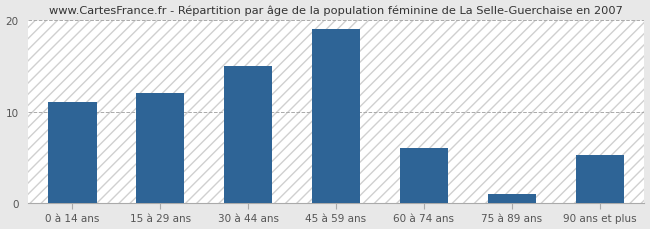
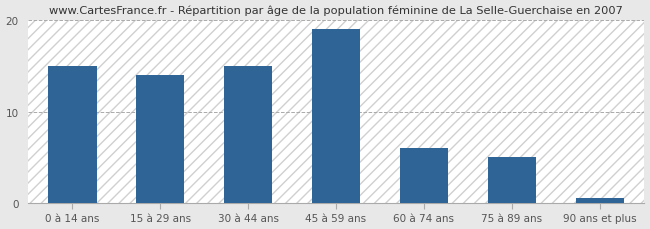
0 à 14 ans: 11.0 -> 15.0
15 à 29 ans: 12.0 -> 14.0
75 à 89 ans: 1.0 -> 5.0
90 ans et plus: 5.2 -> 0.5
